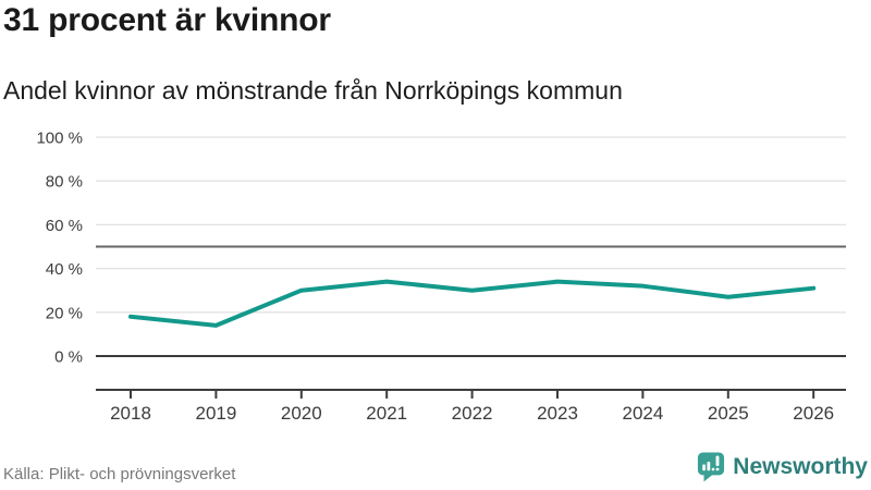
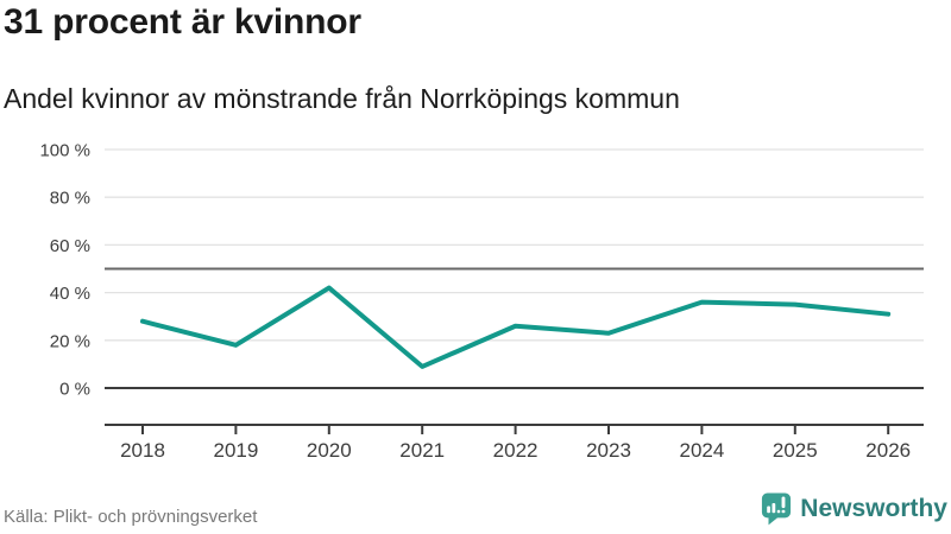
2018: 18% -> 28%
2019: 14% -> 18%
2020: 30% -> 42%
2021: 34% -> 9%
2022: 30% -> 26%
2023: 34% -> 23%
2024: 32% -> 36%
2025: 27% -> 35%
